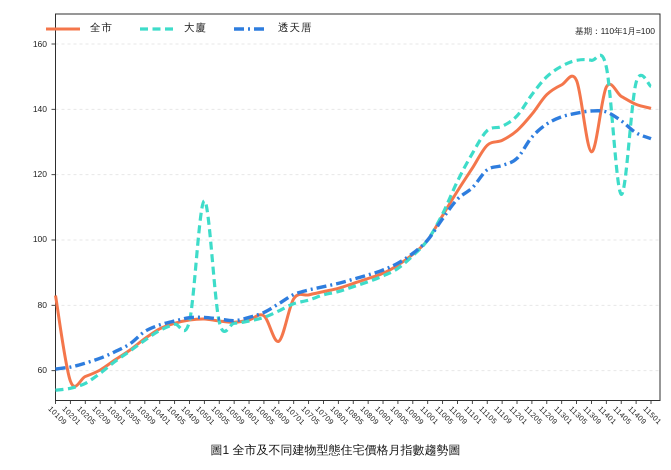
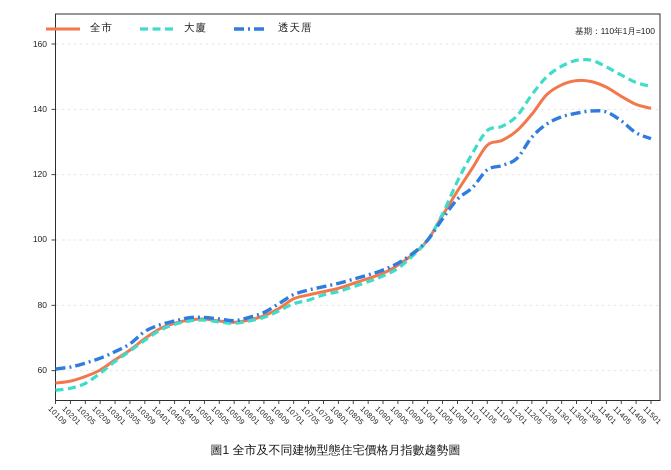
全市/10109: 83 -> 56
大廈/10501: 112 -> 76
全市/10609: 69 -> 79
全市/11309: 127 -> 148
大廈/11405: 114 -> 150
